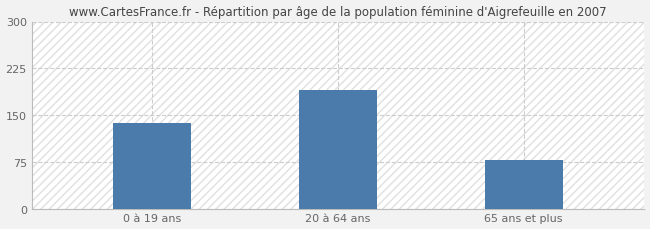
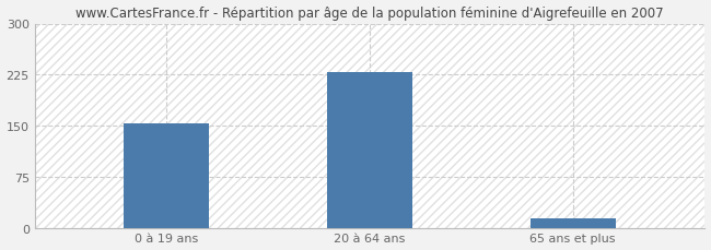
0 à 19 ans: 138 -> 153
20 à 64 ans: 190 -> 228
65 ans et plus: 78 -> 13
